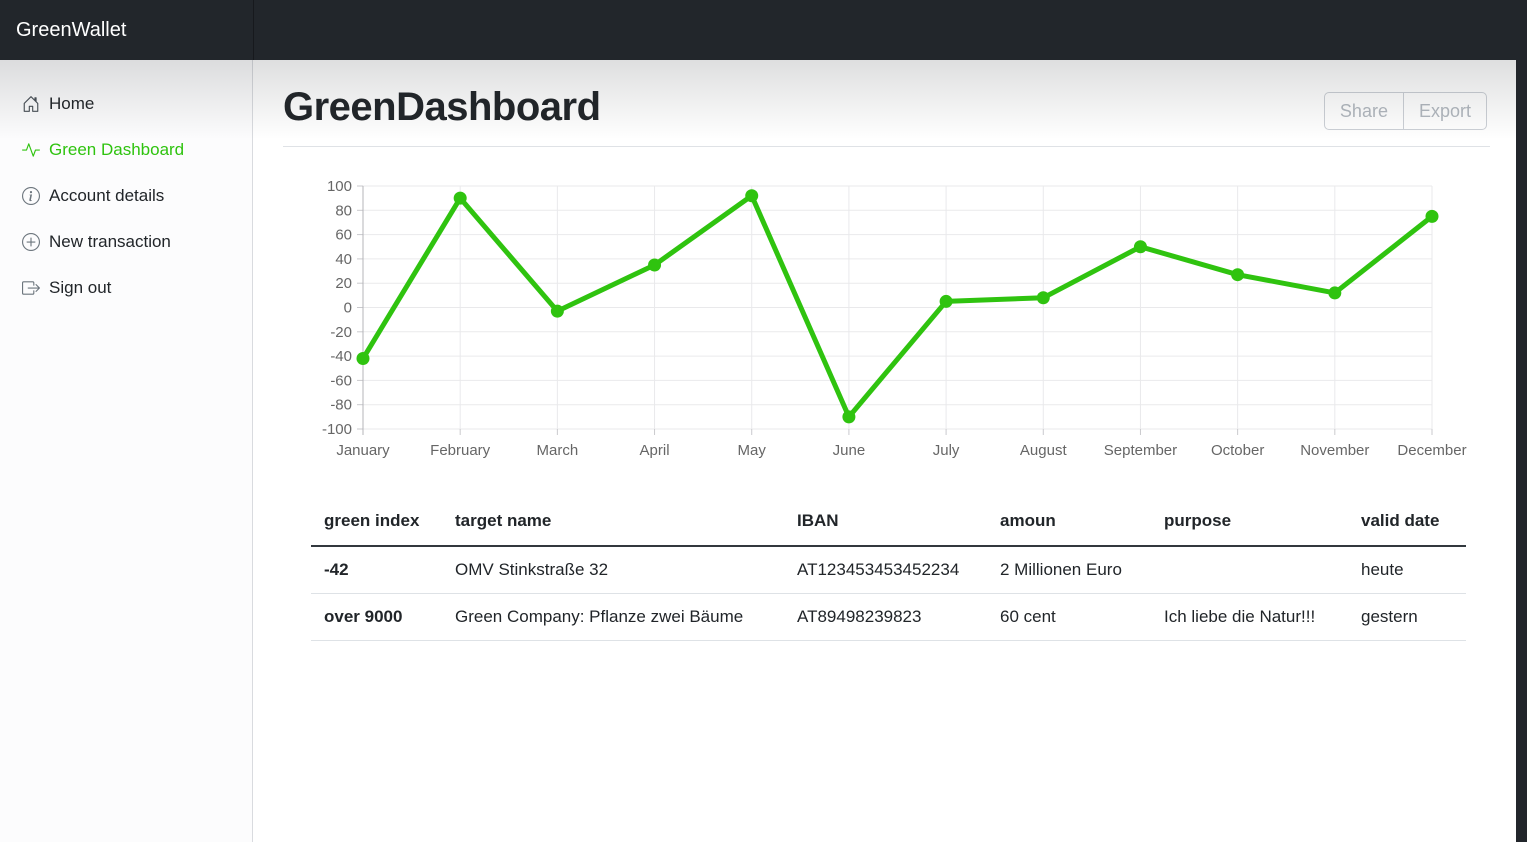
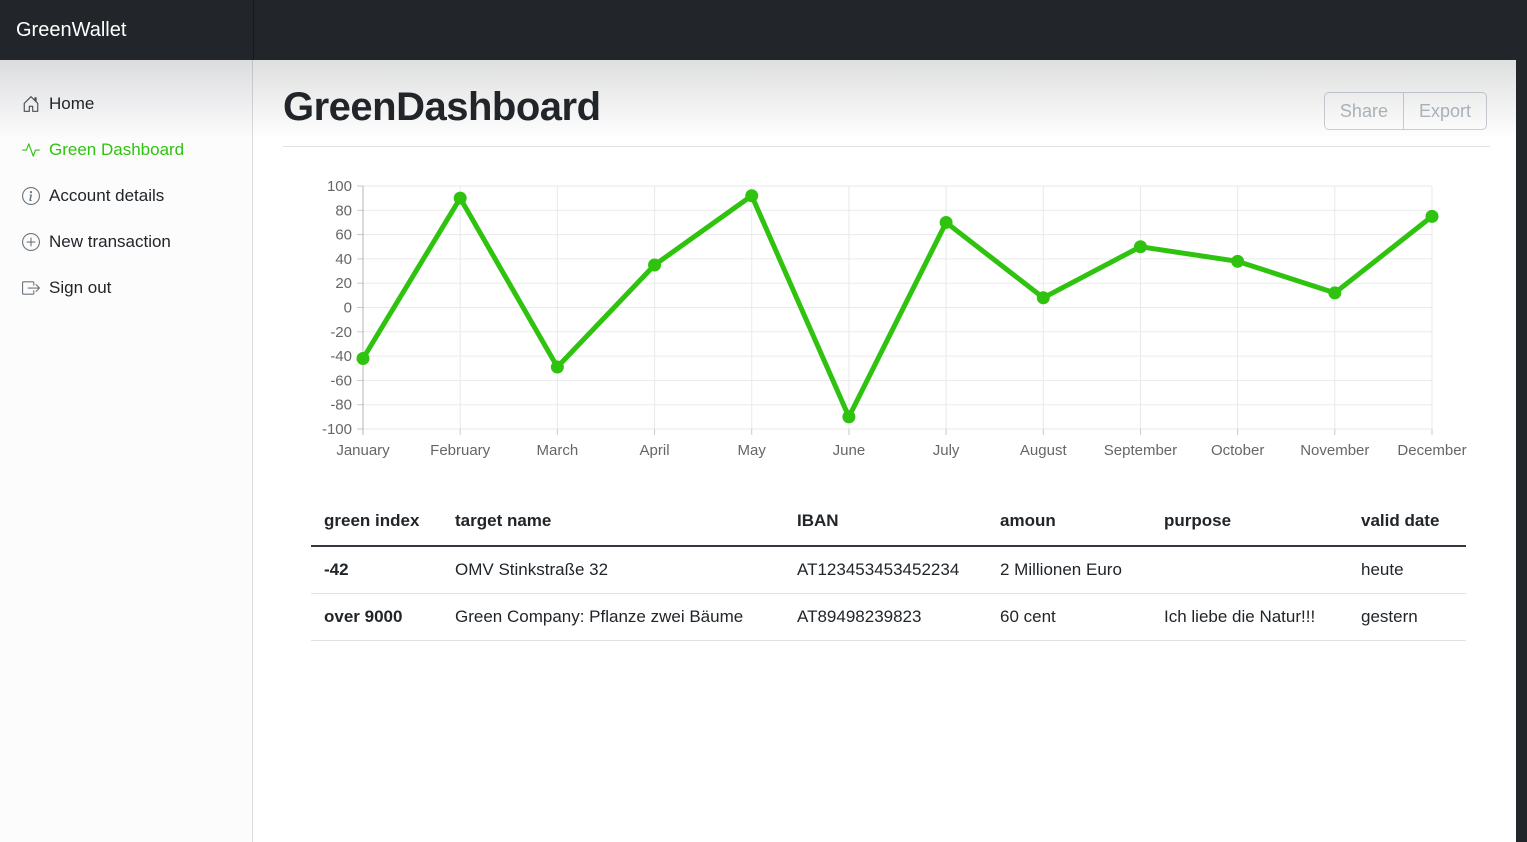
March: -3 -> -49
July: 5 -> 70
October: 27 -> 38
